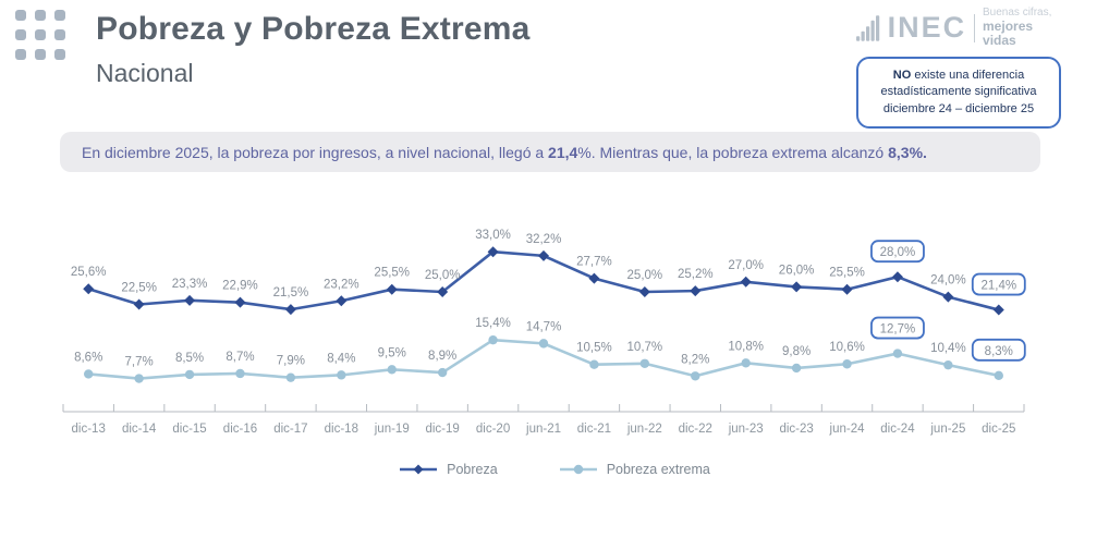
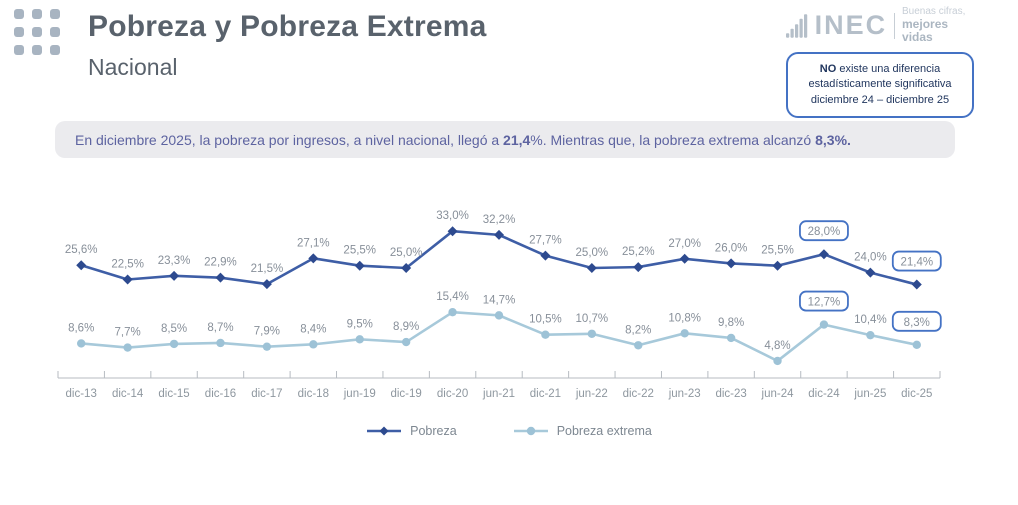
Pobreza/dic-18: 23,2% -> 27,1%
Pobreza extrema/jun-24: 10,6% -> 4,8%
